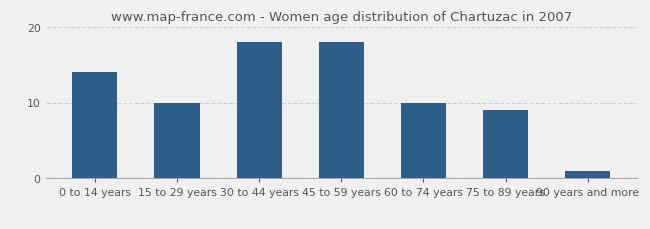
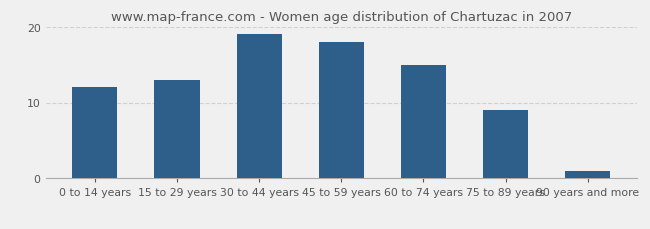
0 to 14 years: 14 -> 12
15 to 29 years: 10 -> 13
30 to 44 years: 18 -> 19
60 to 74 years: 10 -> 15
